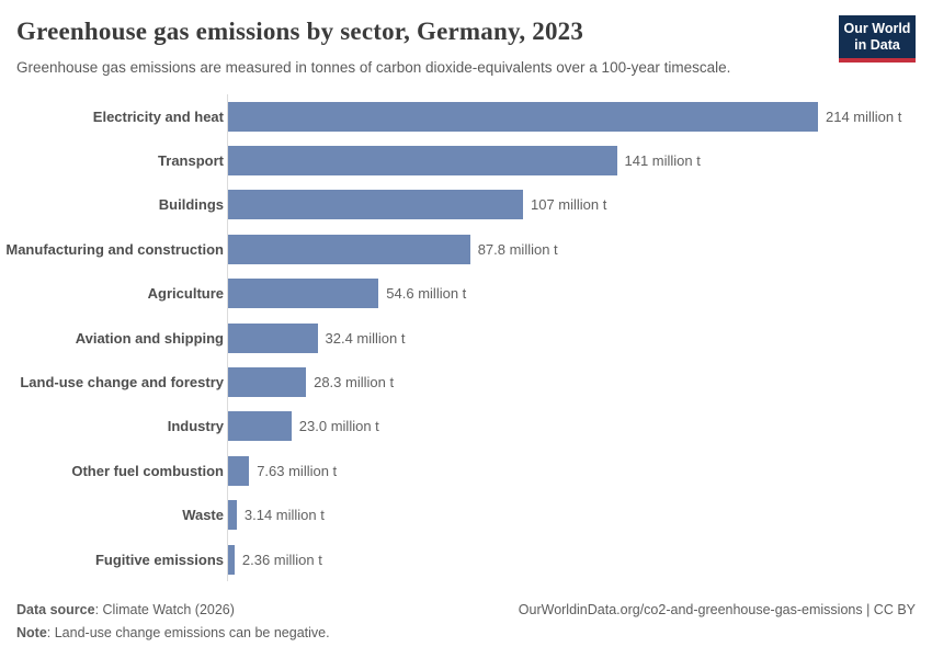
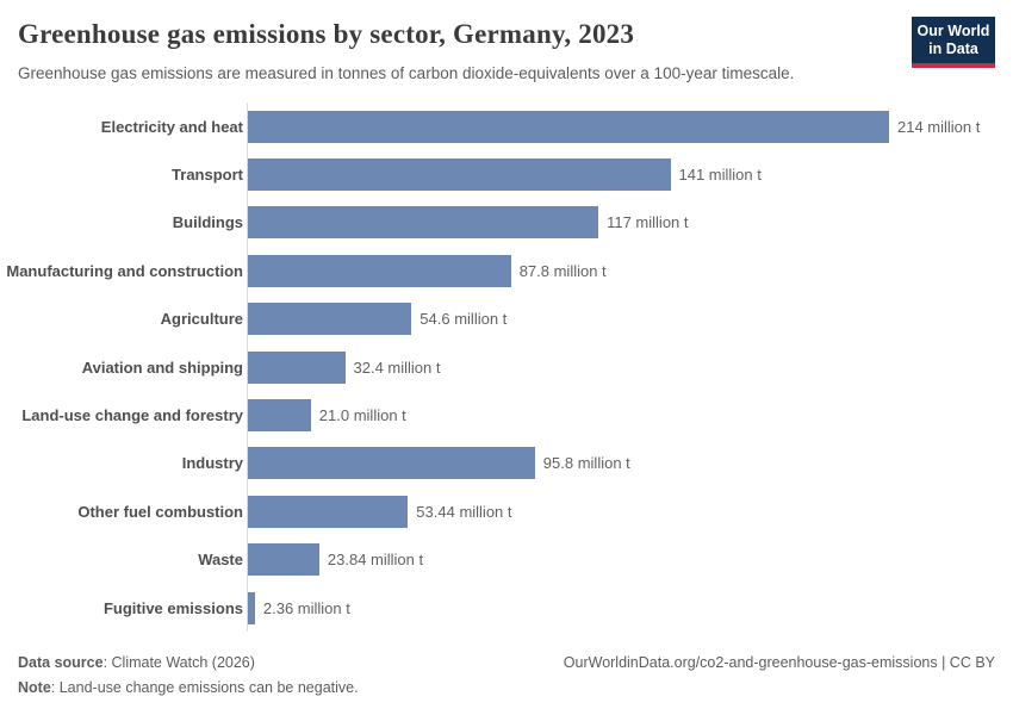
Buildings: 107 -> 117
Land-use change and forestry: 28.3 -> 21.0
Industry: 23.0 -> 95.8
Other fuel combustion: 7.63 -> 53.44
Waste: 3.14 -> 23.84
